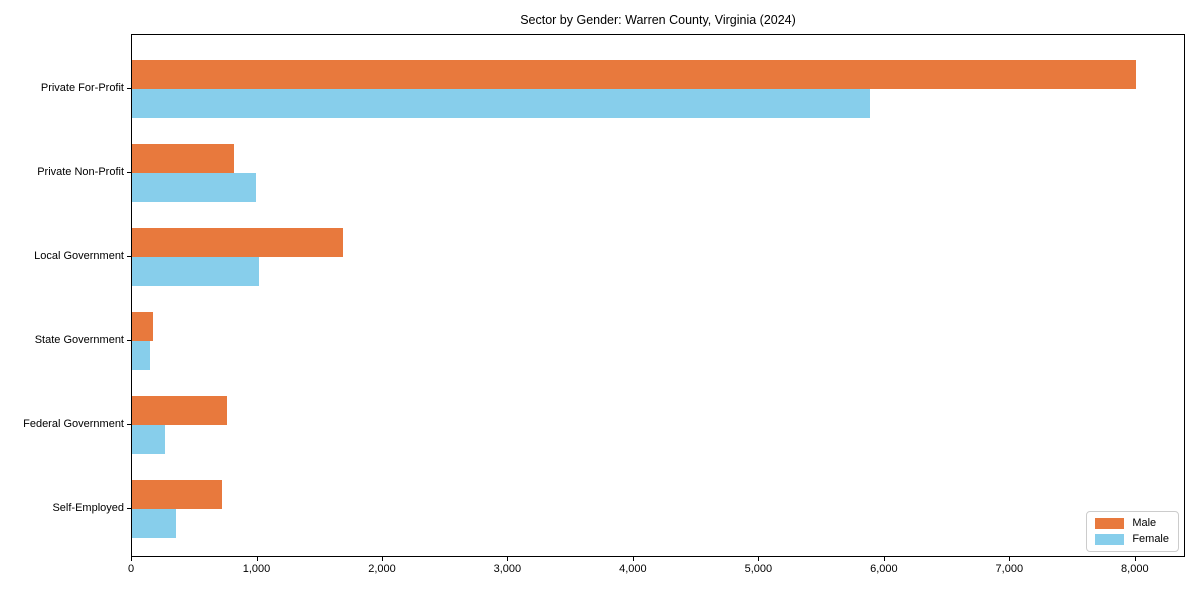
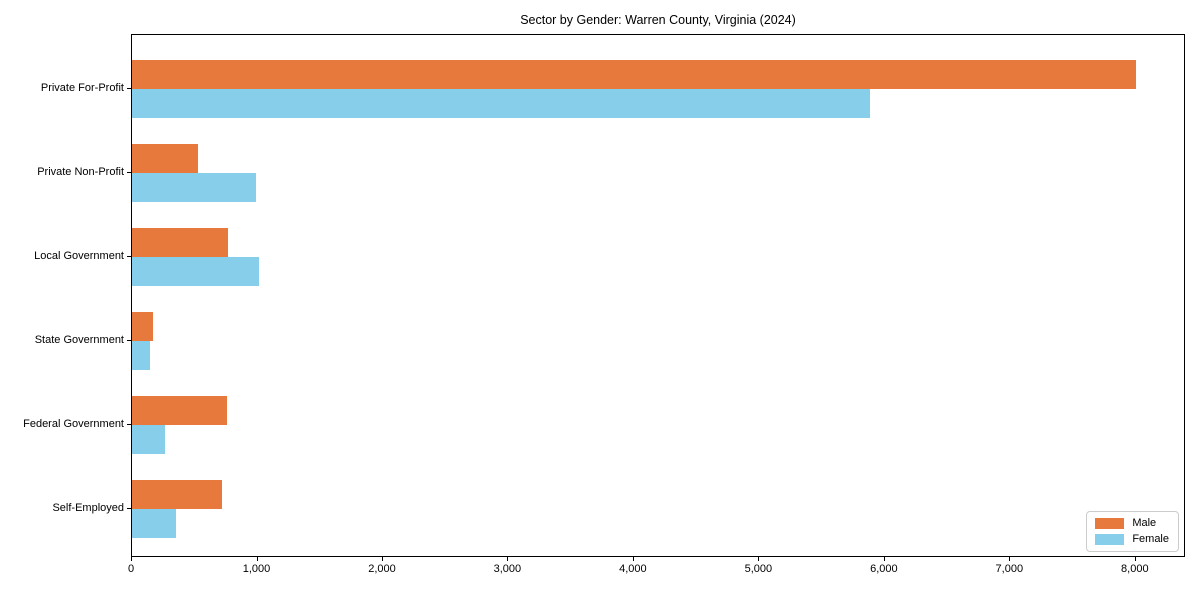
Male/Private Non-Profit: 810 -> 520
Male/Local Government: 1680 -> 760
